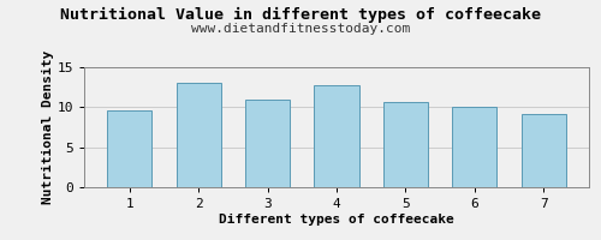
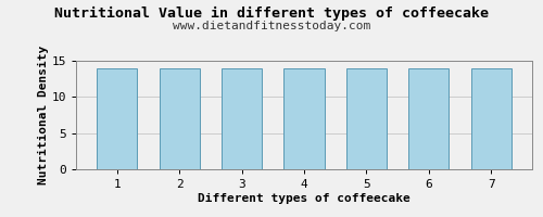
1: 9.6 -> 13.9
2: 13.0 -> 13.9
3: 11.0 -> 13.9
4: 12.8 -> 13.9
5: 10.6 -> 13.9
6: 10.0 -> 13.9
7: 9.2 -> 13.9
